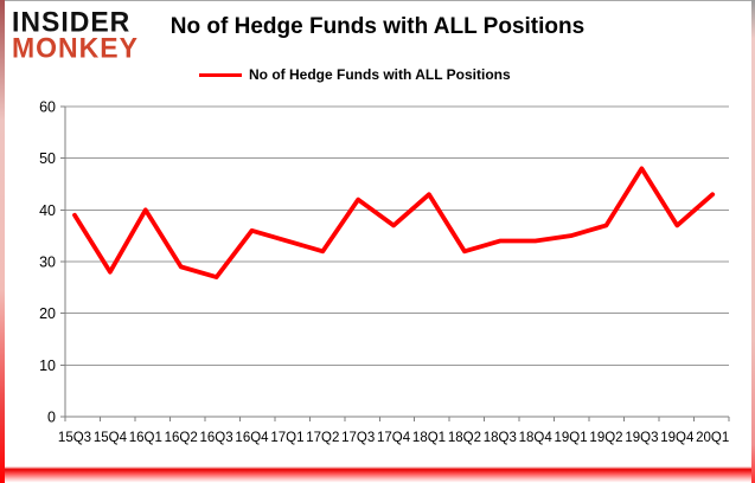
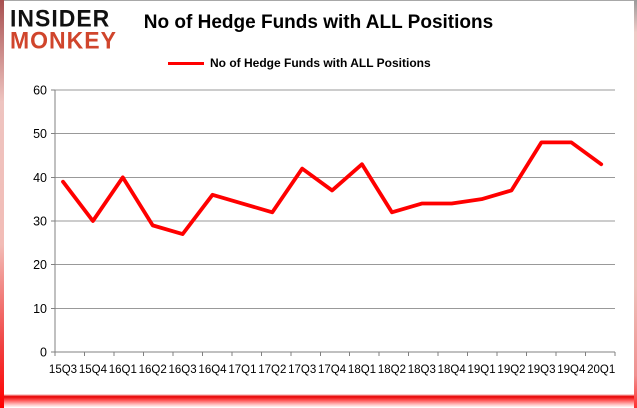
15Q4: 28 -> 30
19Q4: 37 -> 48
